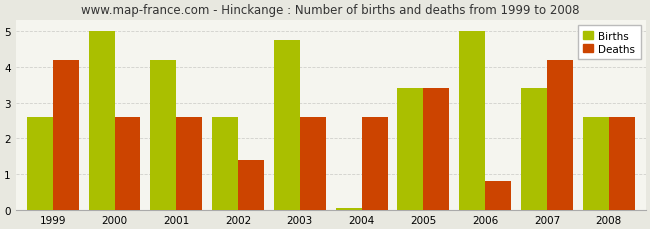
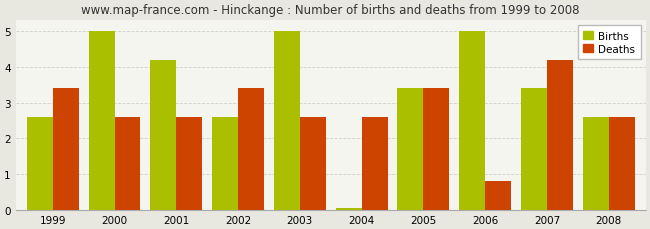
Deaths/1999: 4.2 -> 3.4
Deaths/2002: 1.4 -> 3.4
Births/2003: 4.75 -> 5.00
